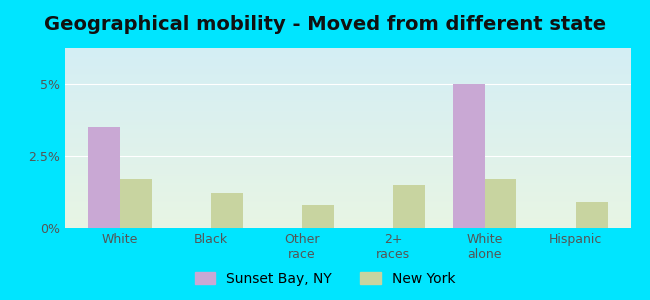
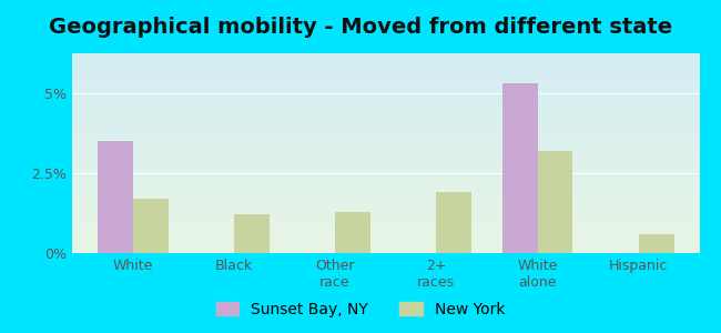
New York/Other race: 0.8% -> 1.3%
New York/2+ races: 1.5% -> 1.9%
Sunset Bay, NY/White alone: 5.0% -> 5.3%
New York/White alone: 1.7% -> 3.2%
New York/Hispanic: 0.9% -> 0.6%
